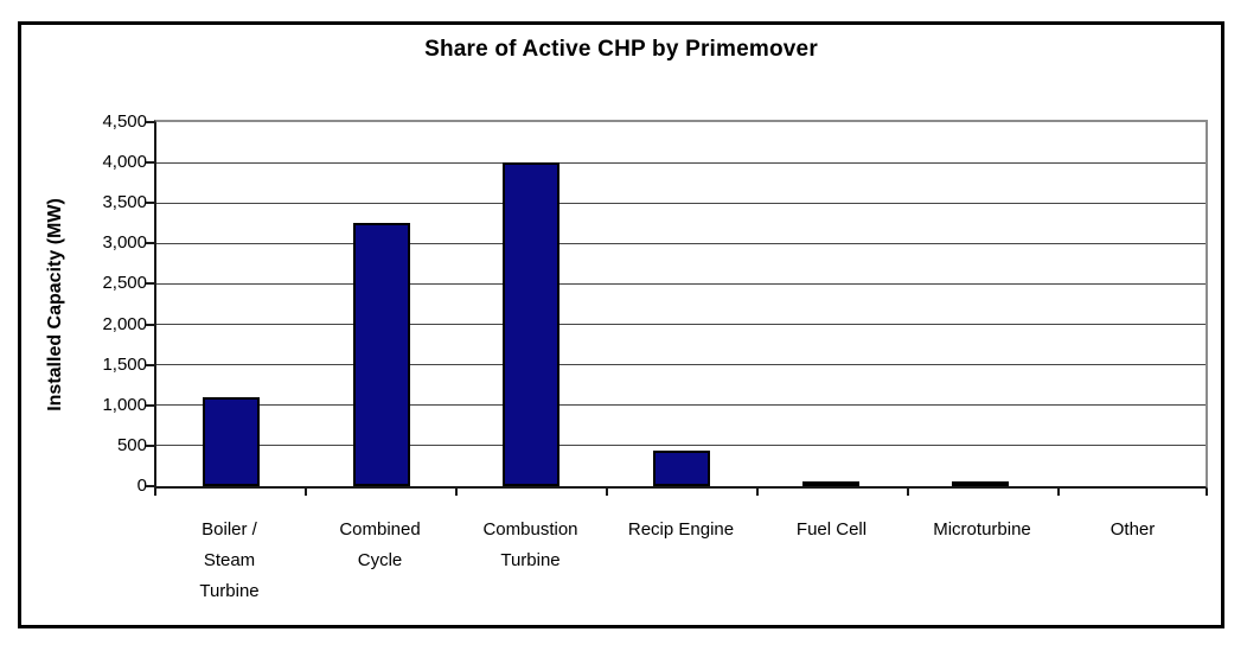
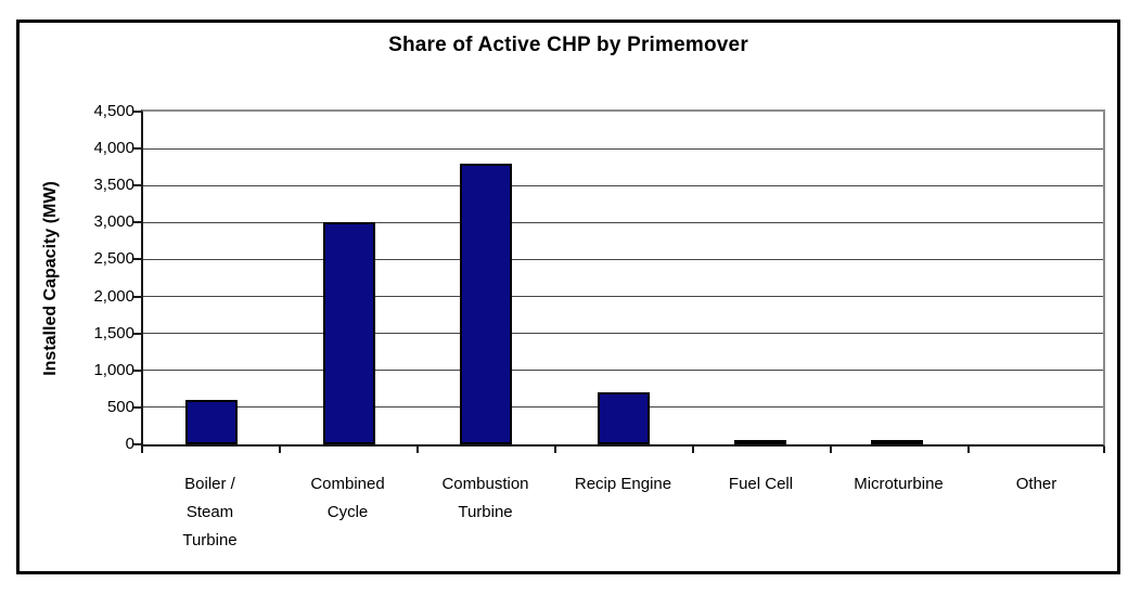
Boiler / Steam Turbine: 1100 -> 600
Combined Cycle: 3200 -> 3000
Combustion Turbine: 4000 -> 3800
Recip Engine: 400 -> 700
